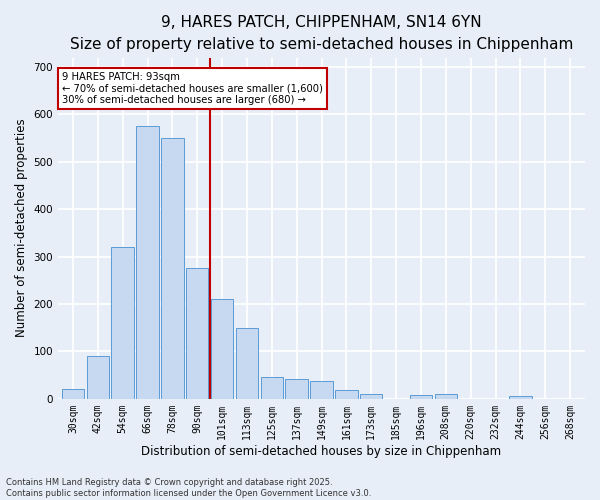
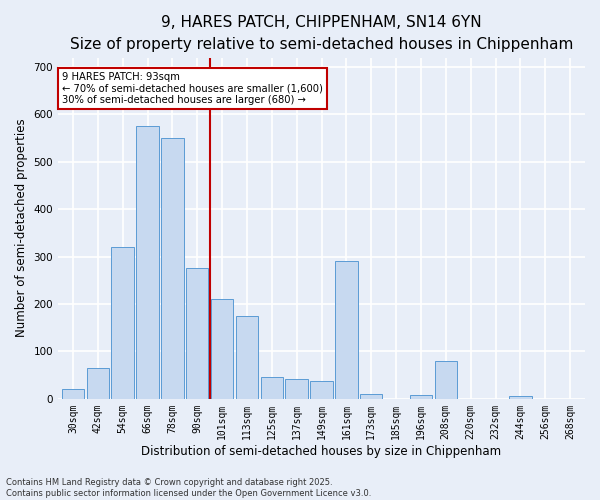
42sqm: 90 -> 65
113sqm: 150 -> 175
161sqm: 18 -> 290
208sqm: 10 -> 80
